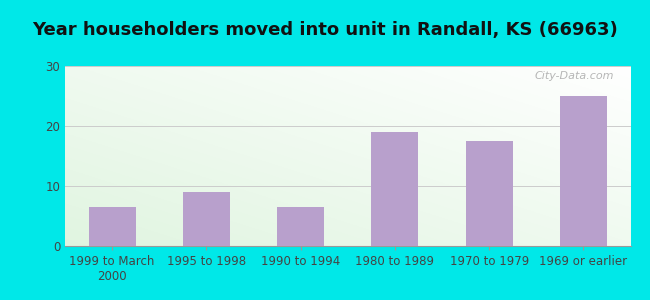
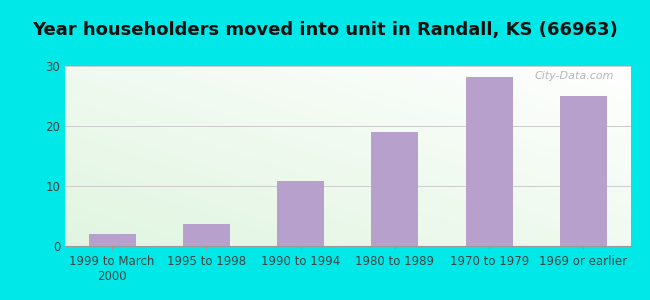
1999 to March 2000: 6.5 -> 2.0
1995 to 1998: 9.0 -> 3.6
1990 to 1994: 6.5 -> 10.8
1970 to 1979: 17.5 -> 28.2
